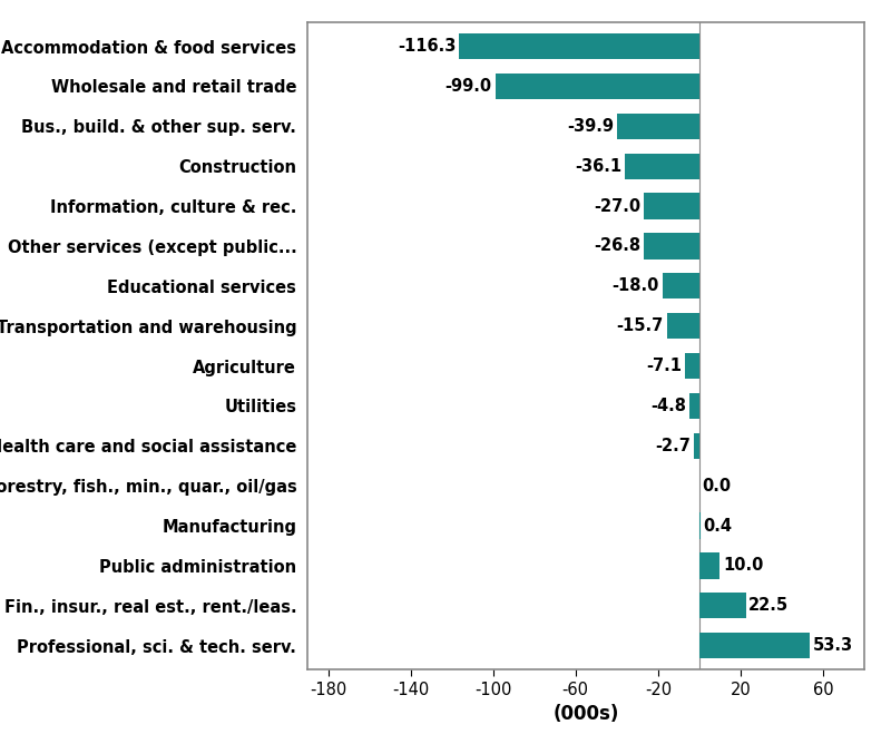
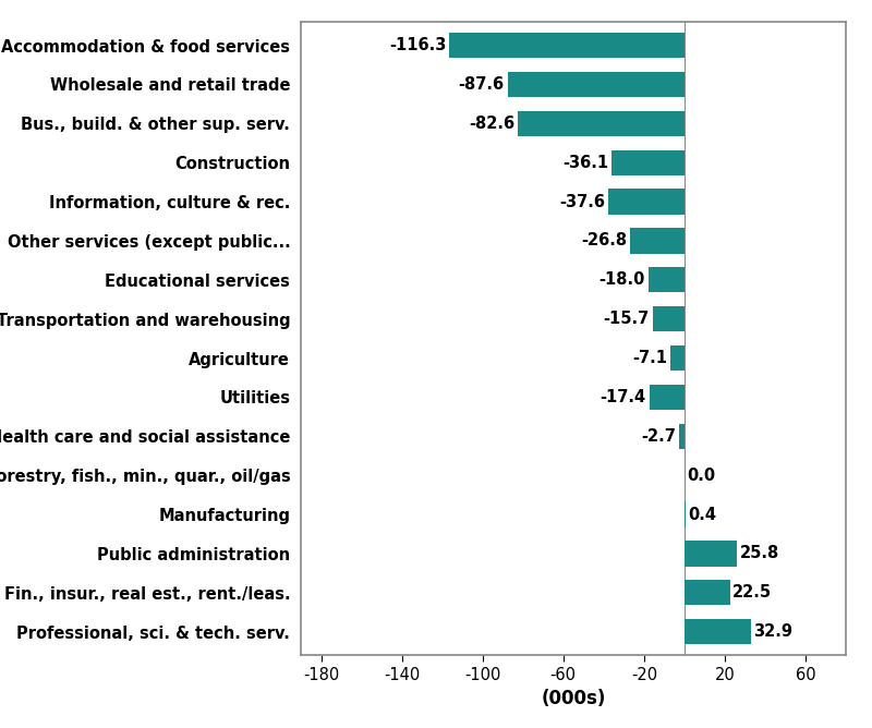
Wholesale and retail trade: -99.0 -> -87.6
Bus., build. & other sup. serv.: -39.9 -> -82.6
Information, culture & rec.: -27.0 -> -37.6
Utilities: -4.8 -> -17.4
Public administration: 10.0 -> 25.8
Professional, sci. & tech. serv.: 53.3 -> 32.9
